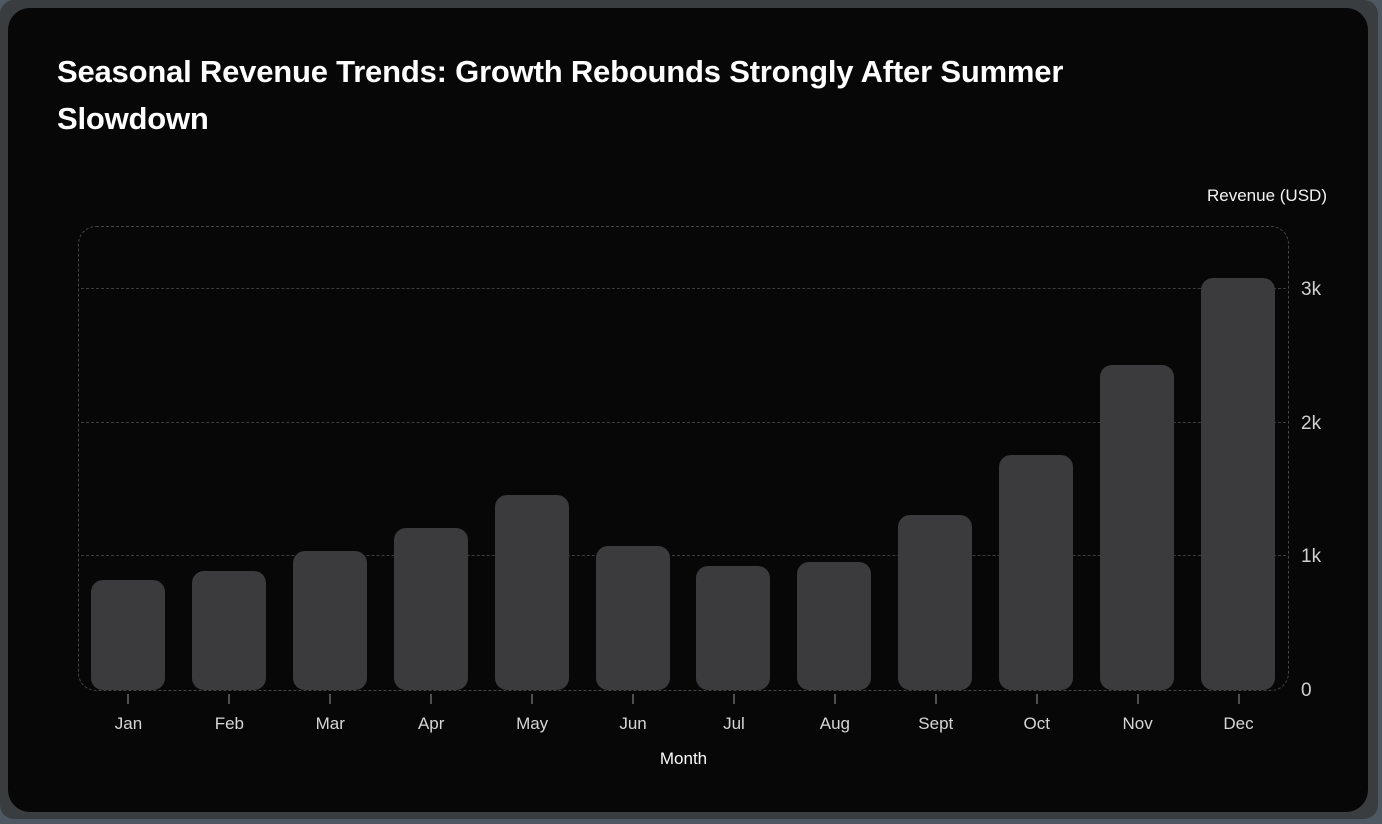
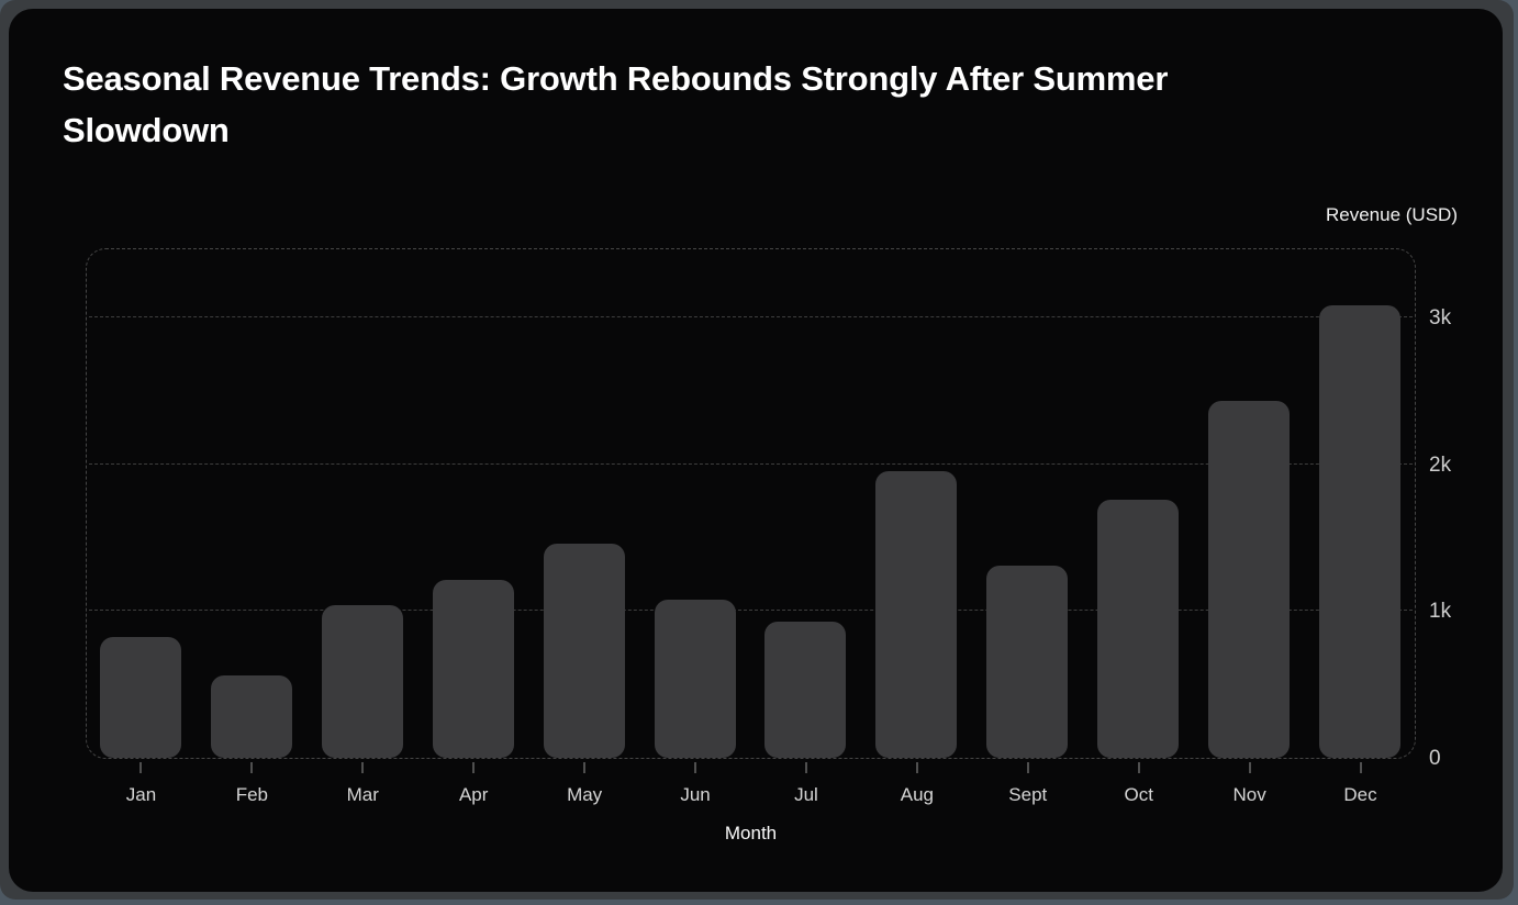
Feb: 0.89k -> 0.56k
Aug: 0.96k -> 1.95k
